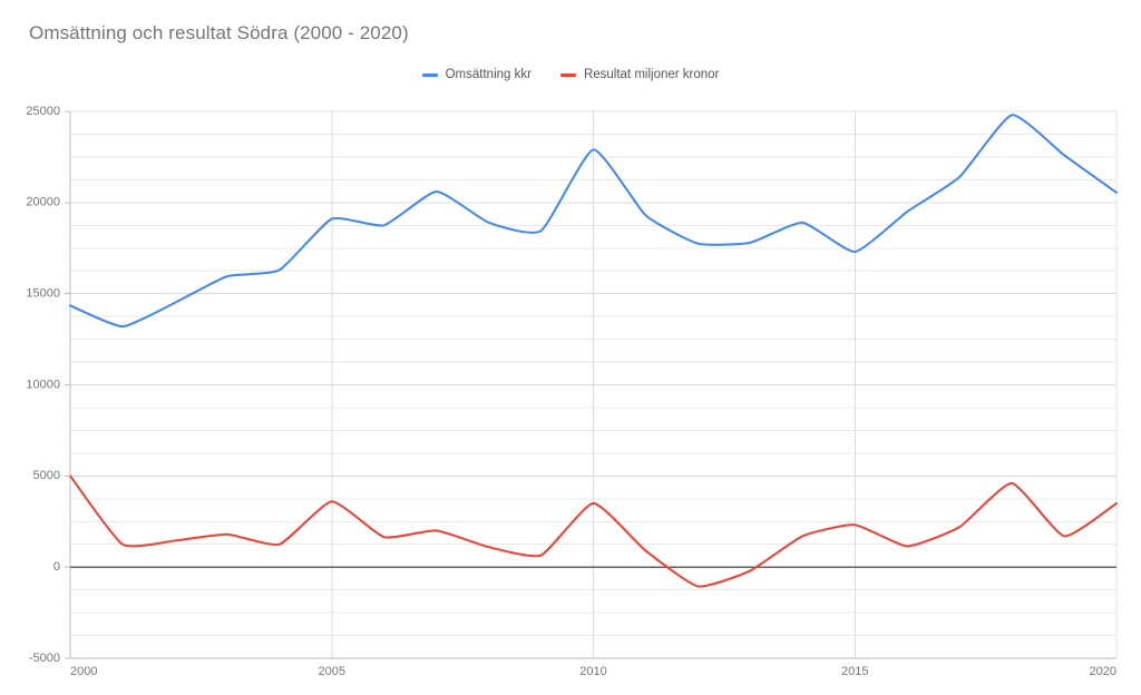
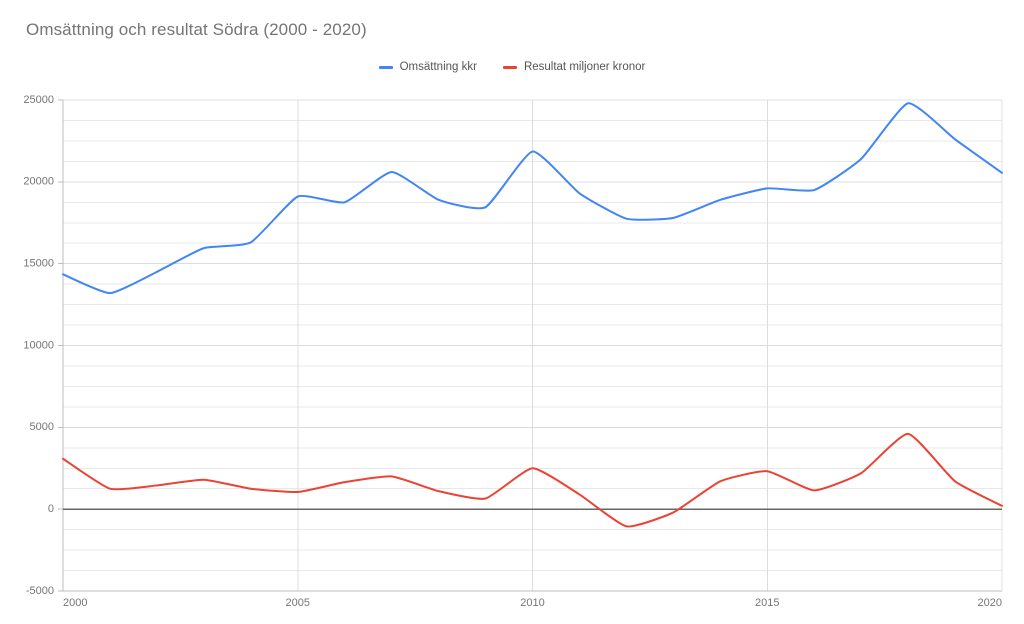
Resultat miljoner kronor/2000: 5000 -> 3100
Resultat miljoner kronor/2005: 3600 -> 1000
Omsättning kkr/2010: 22900 -> 21800
Resultat miljoner kronor/2010: 3500 -> 2500
Omsättning kkr/2015: 17300 -> 19600
Resultat miljoner kronor/2020: 3500 -> 200
